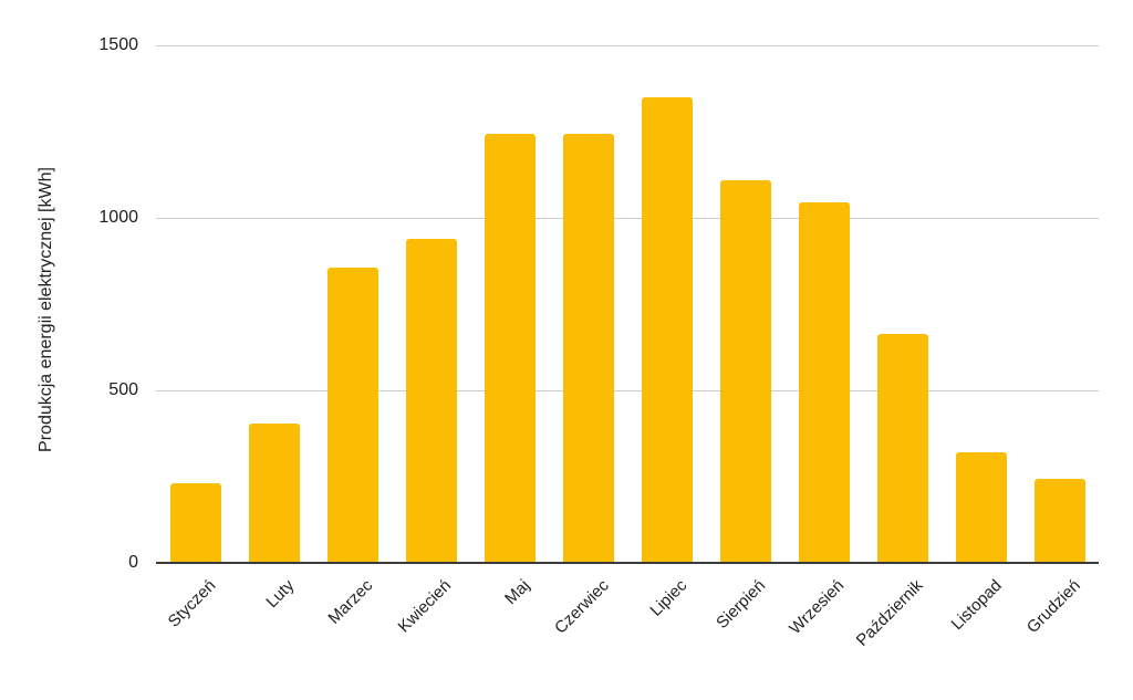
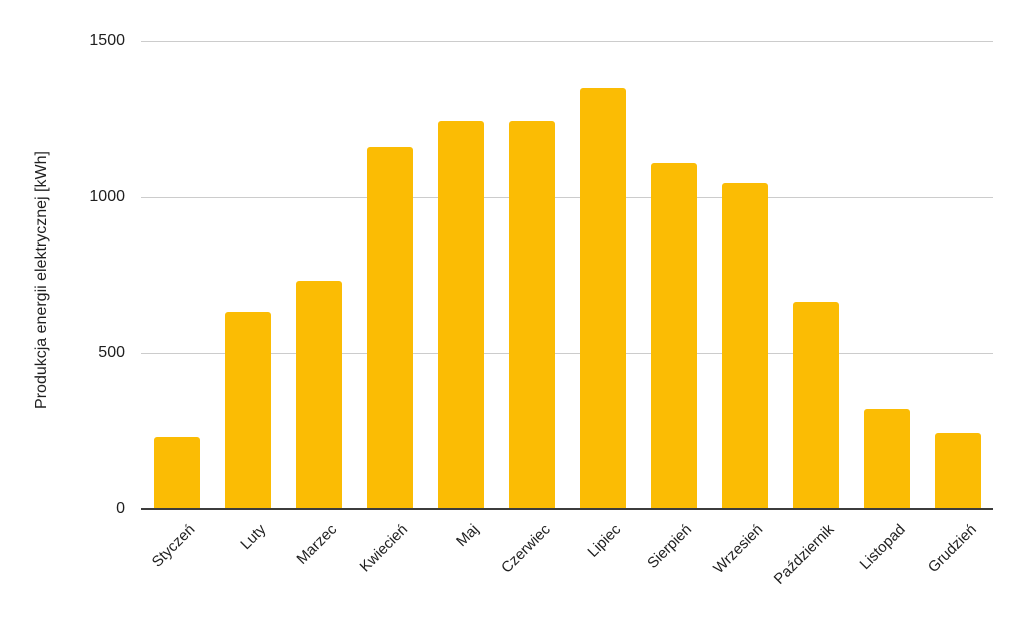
Luty: 400 -> 630
Marzec: 860 -> 730
Kwiecień: 940 -> 1160
